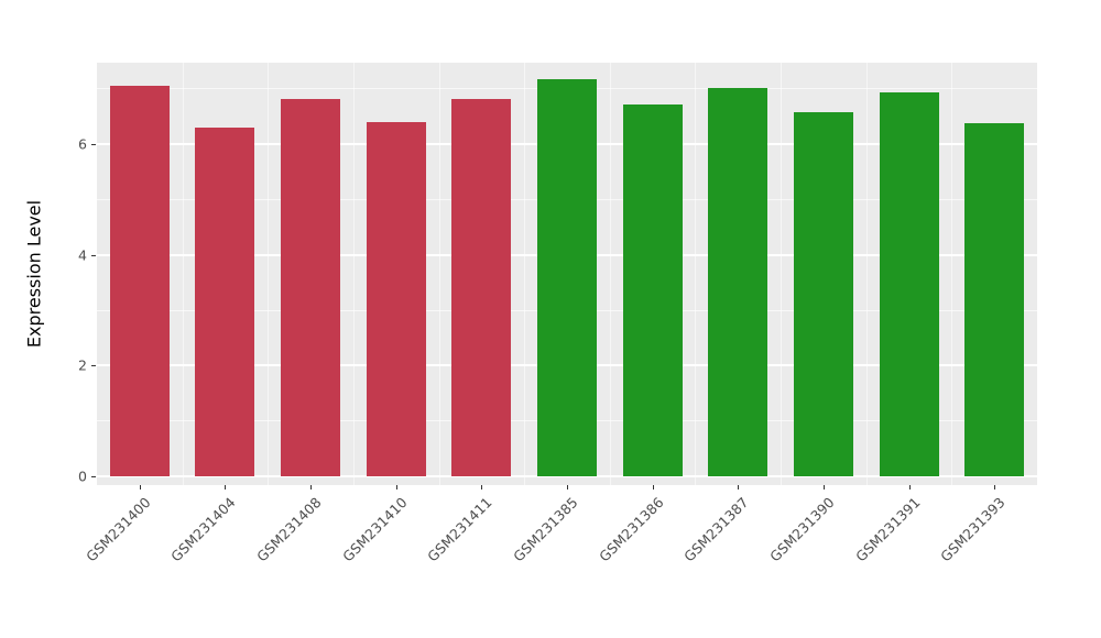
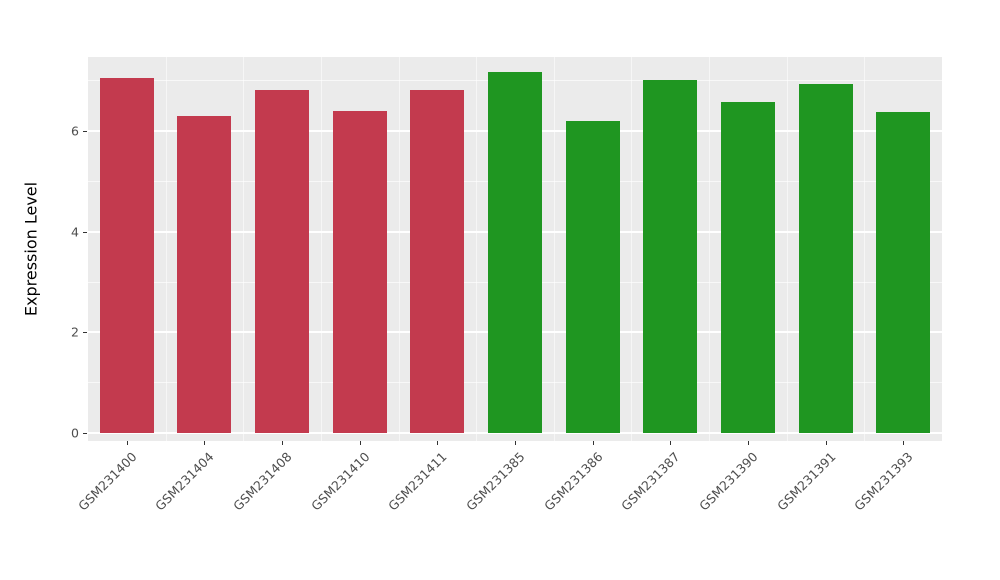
GSM231386: 6.7 -> 6.2
